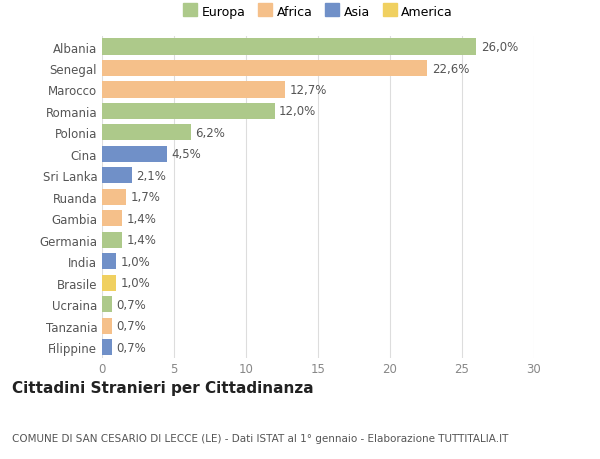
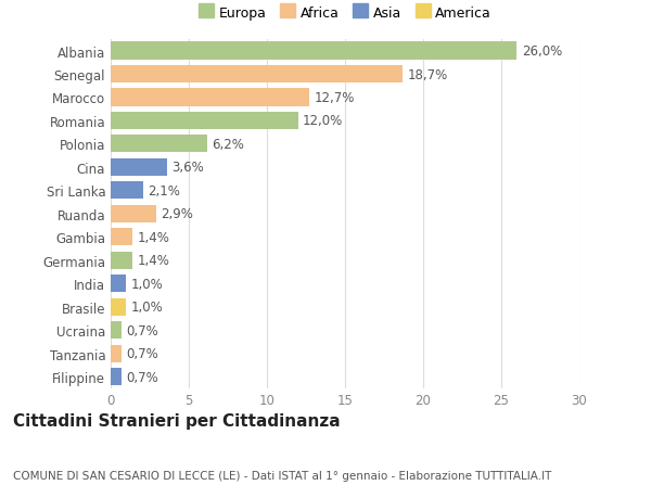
Senegal: 22,6% -> 18,7%
Cina: 4,5% -> 3,6%
Ruanda: 1,7% -> 2,9%
